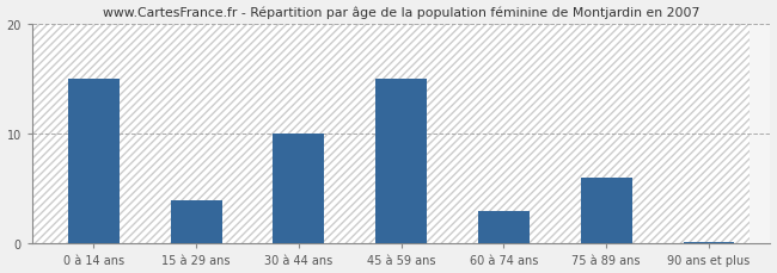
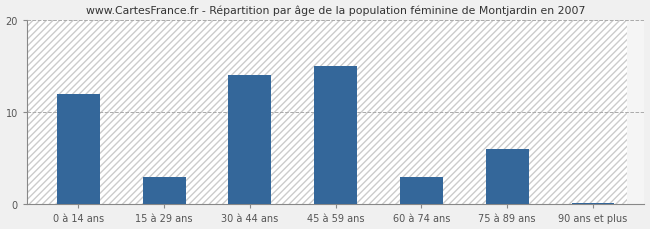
0 à 14 ans: 15.0 -> 12.0
15 à 29 ans: 4.0 -> 3.0
30 à 44 ans: 10.0 -> 14.0
